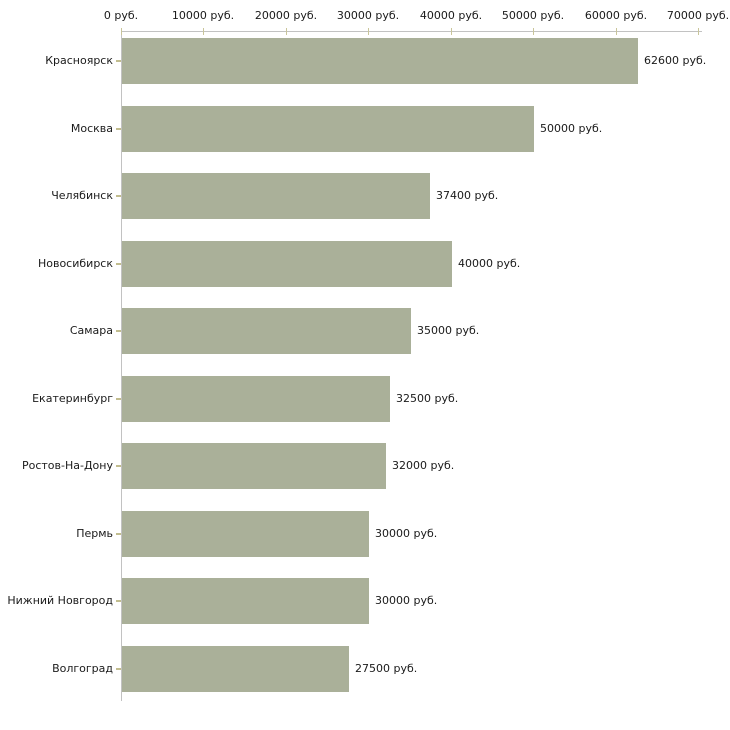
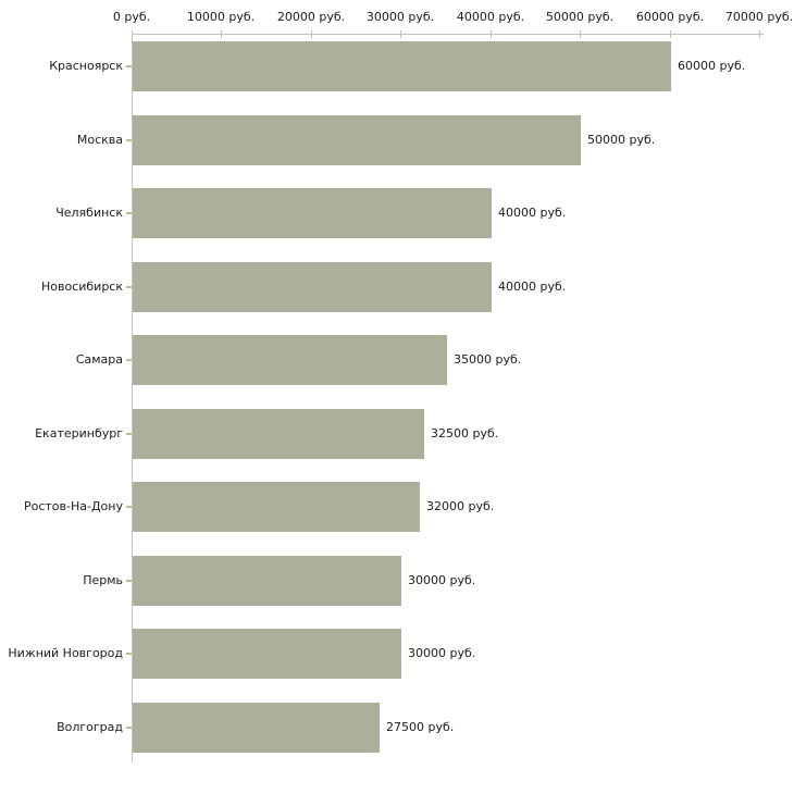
Красноярск: 62600 -> 60000
Челябинск: 37400 -> 40000
